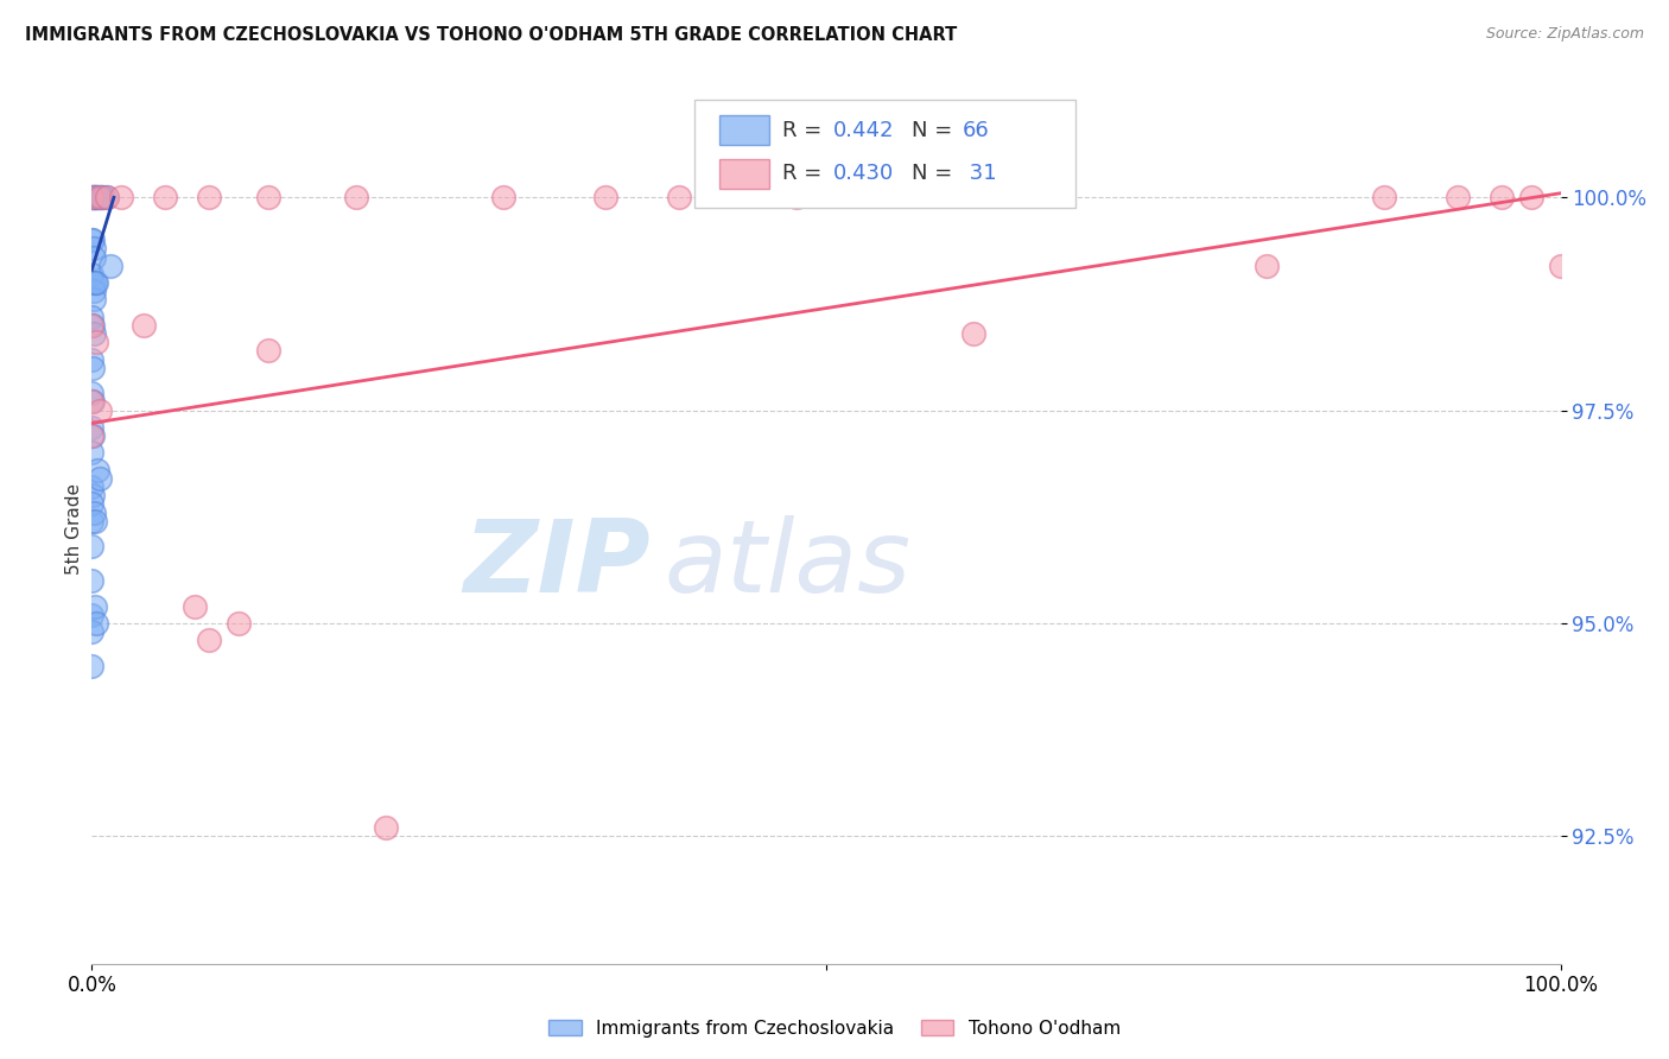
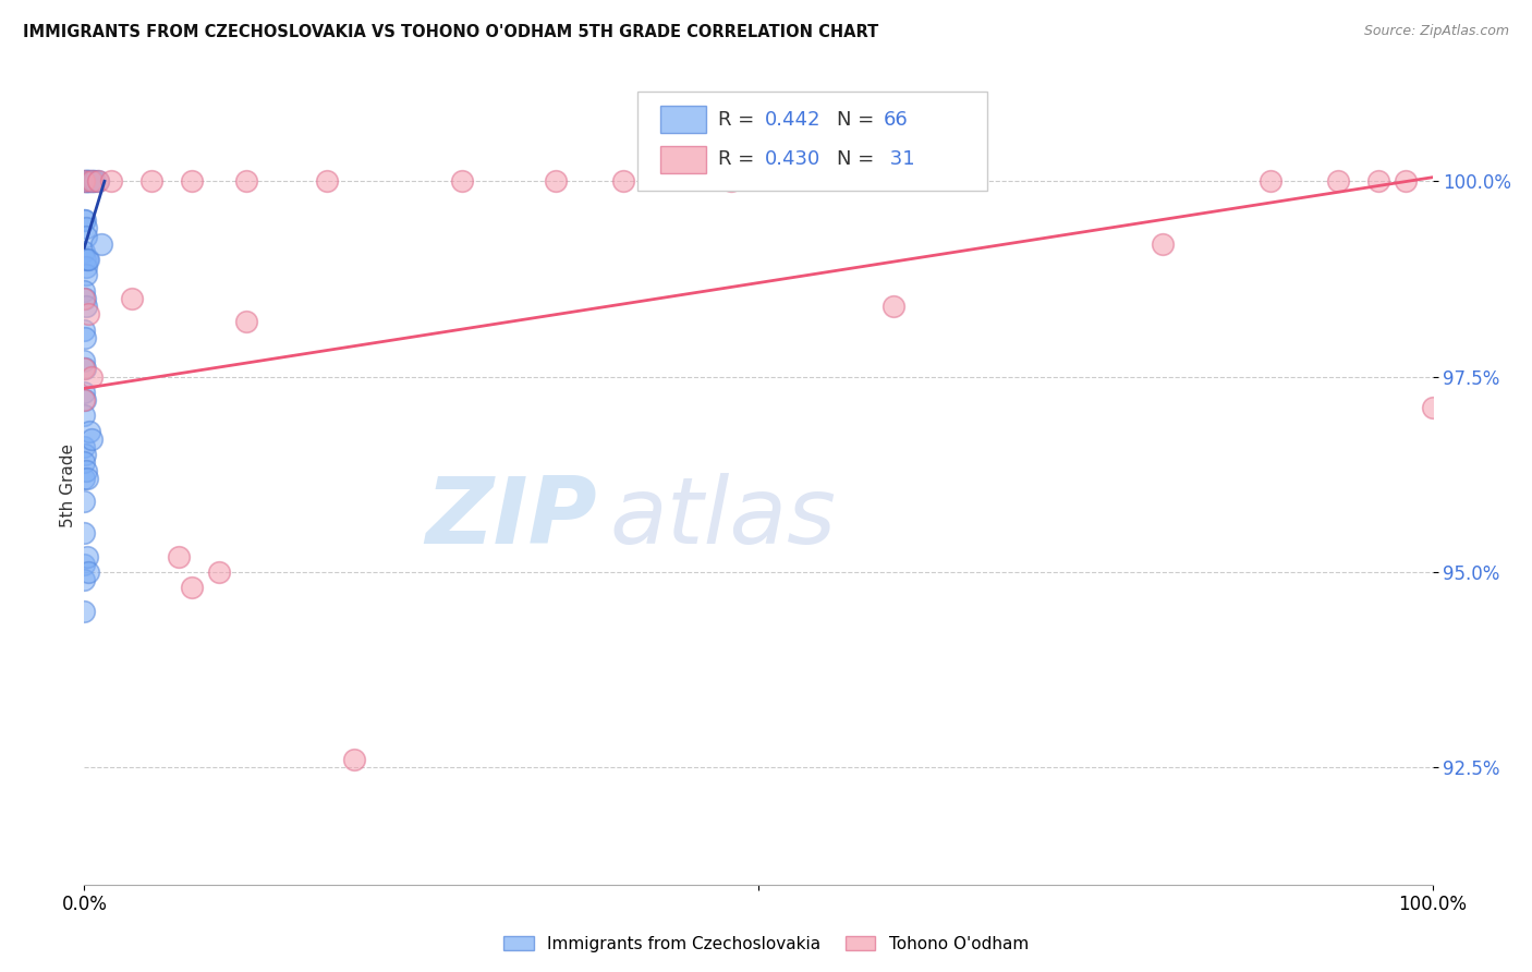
Tohono O'odham/100.0%: 99.2% -> 97.1%
